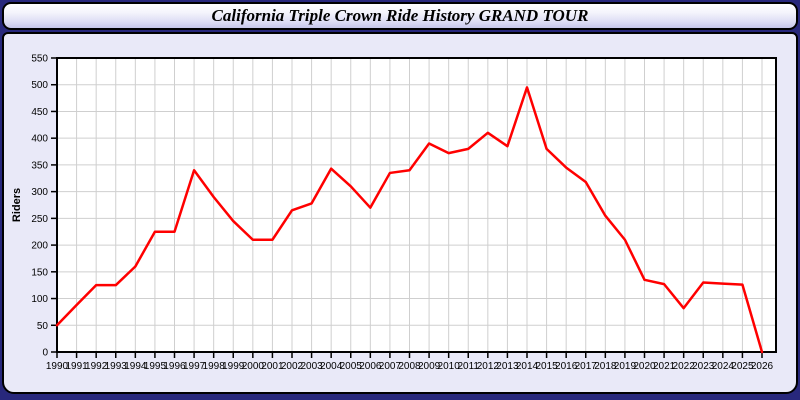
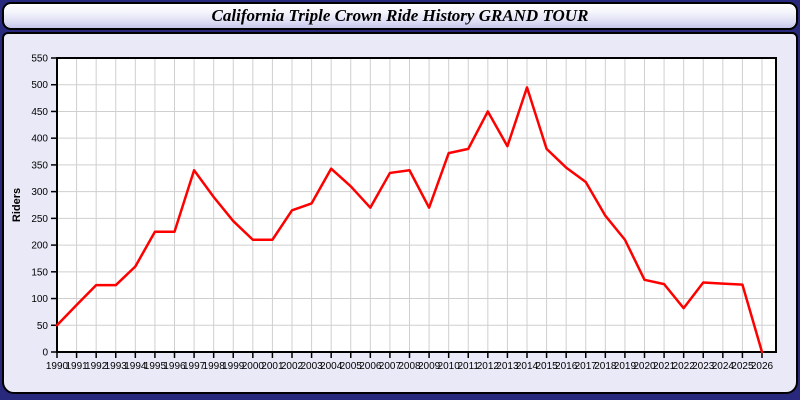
2009: 390 -> 270
2012: 410 -> 450
